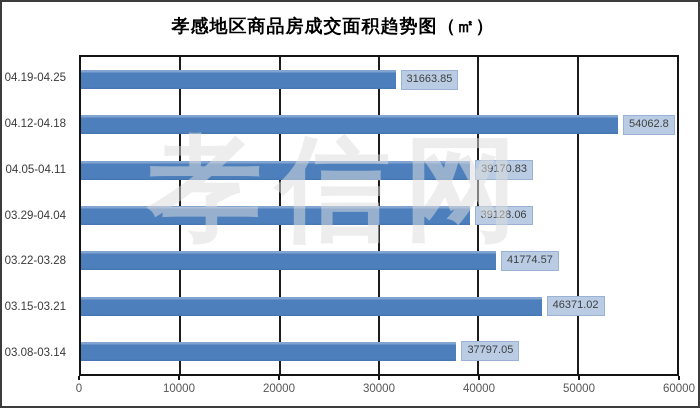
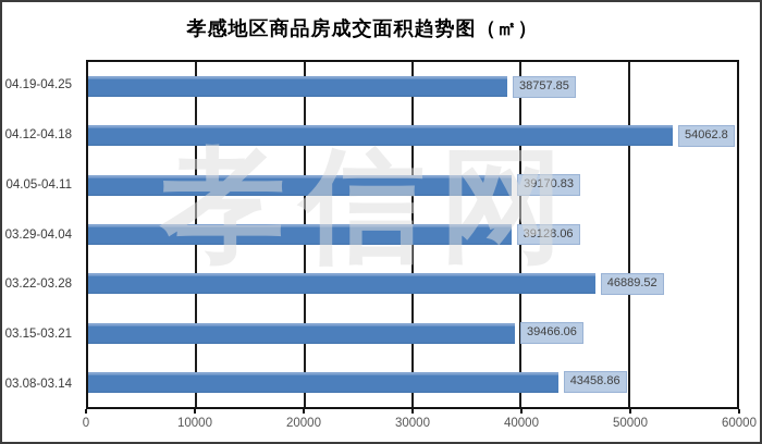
04.19-04.25: 31663.85 -> 38757.85
03.22-03.28: 41774.57 -> 46889.52
03.15-03.21: 46371.02 -> 39466.06
03.08-03.14: 37797.05 -> 43458.86
